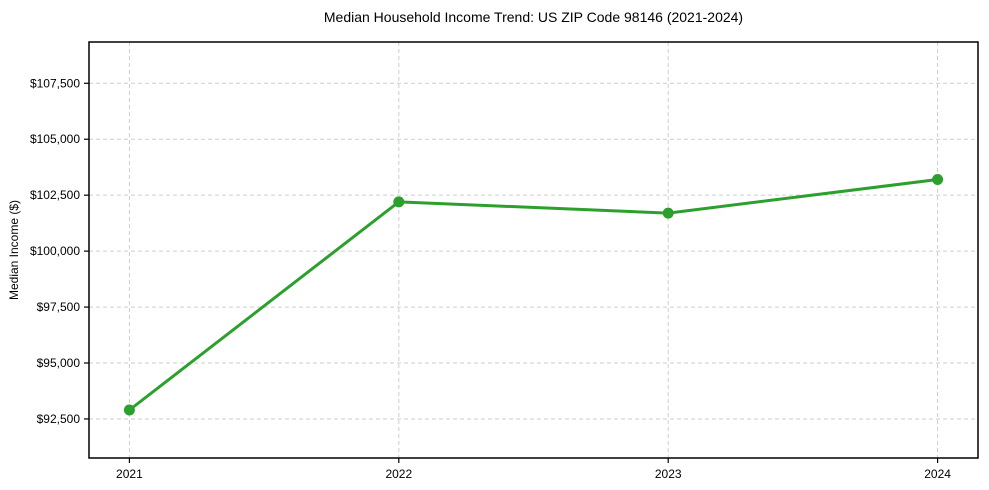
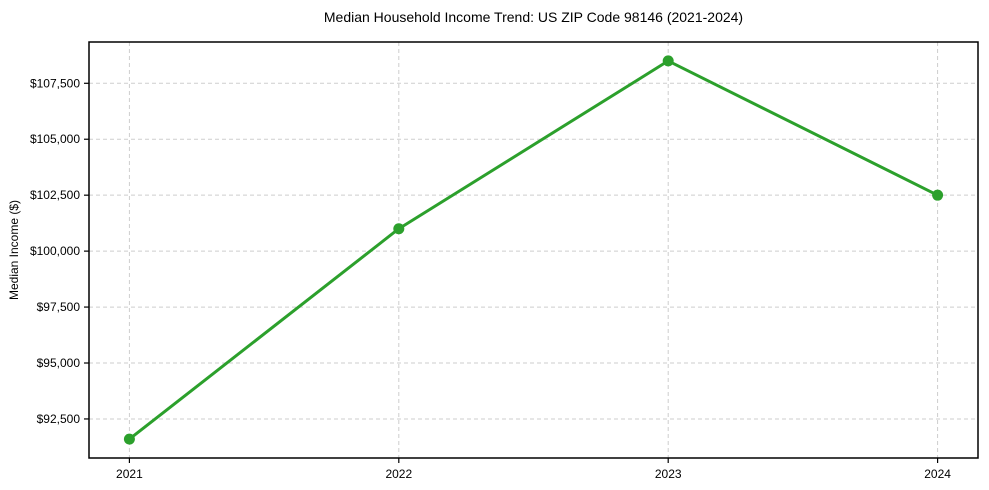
2021: $92900 -> $91600
2022: $102200 -> $101000
2023: $101700 -> $108500
2024: $103200 -> $102500
